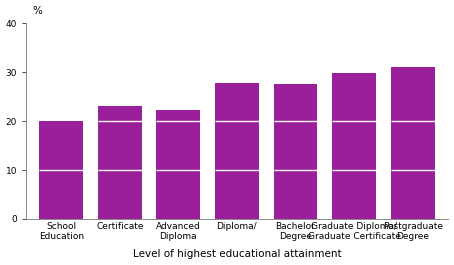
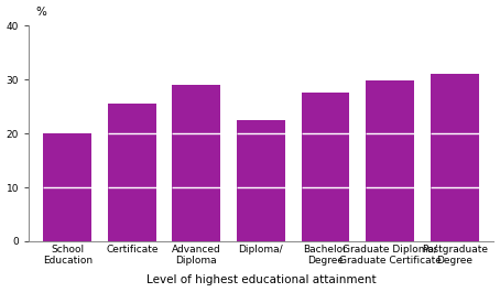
Certificate: 23.0 -> 25.5
Advanced Diploma: 22.2 -> 29.0
Diploma/: 27.7 -> 22.5
